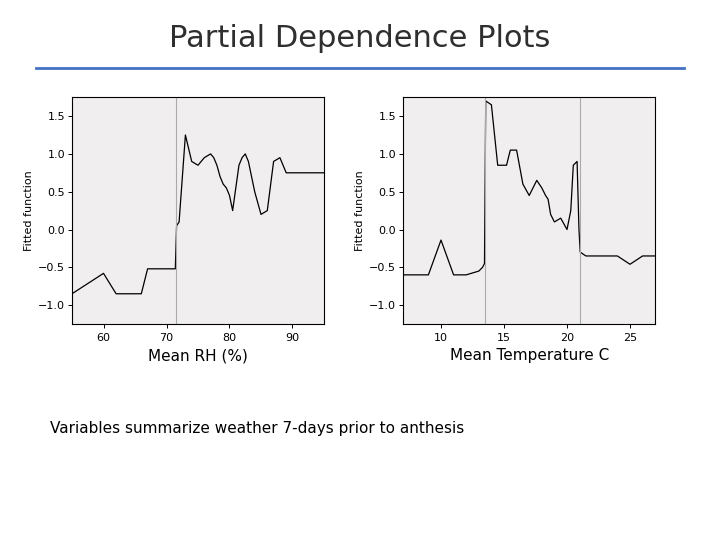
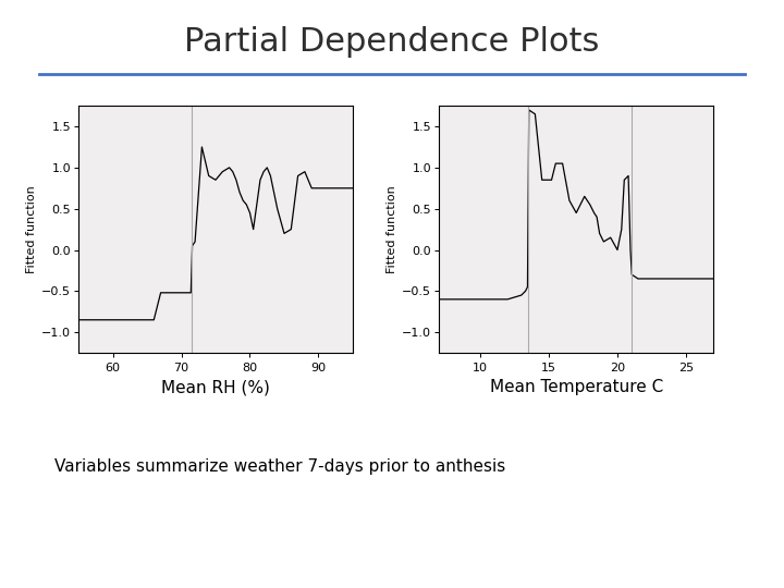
60: -0.58 -> -0.85
10: -0.14 -> -0.60
25: -0.46 -> -0.35
